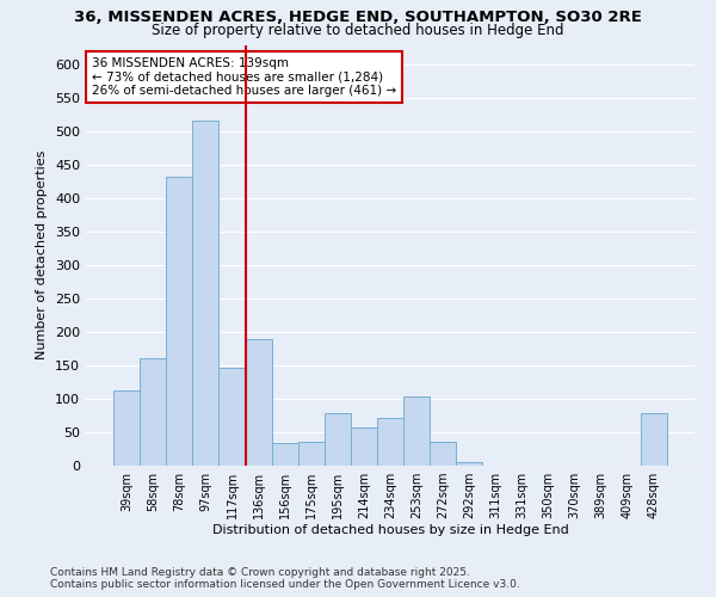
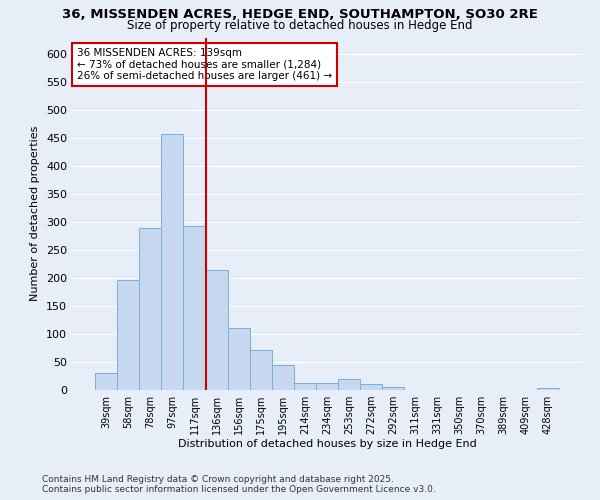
39sqm: 112 -> 30
58sqm: 160 -> 197
78sqm: 432 -> 290
97sqm: 516 -> 458
117sqm: 146 -> 293
136sqm: 190 -> 215
156sqm: 34 -> 110
175sqm: 36 -> 72
195sqm: 78 -> 45
214sqm: 58 -> 12
234sqm: 72 -> 12
253sqm: 104 -> 20
272sqm: 36 -> 10
428sqm: 78 -> 4
